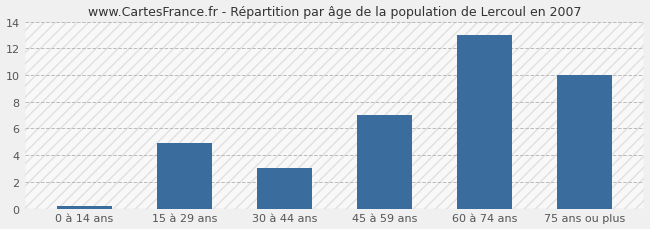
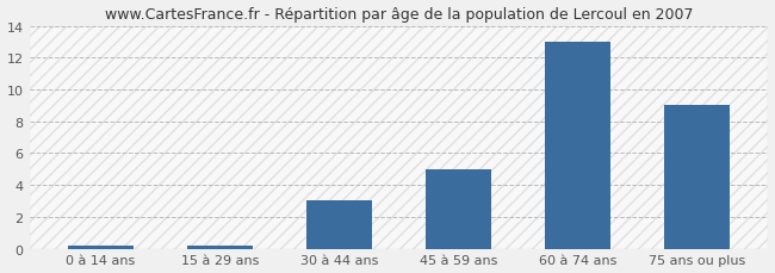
15 à 29 ans: 4.9 -> 0.2
45 à 59 ans: 7.0 -> 5.0
75 ans ou plus: 10.0 -> 9.0
